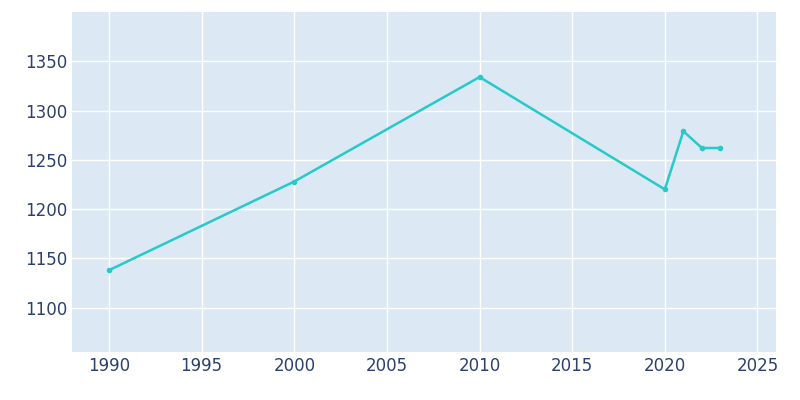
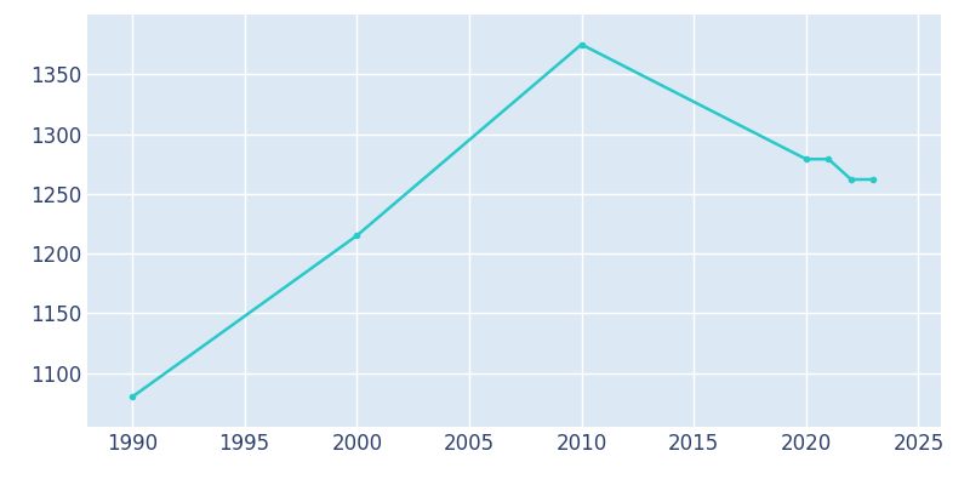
1990: 1138 -> 1080
2000: 1228 -> 1215
2010: 1334 -> 1375
2020: 1220 -> 1279
